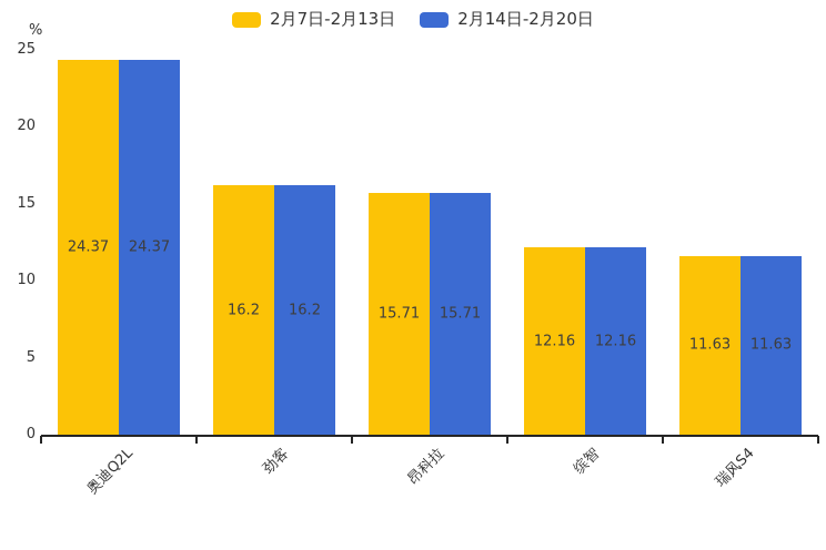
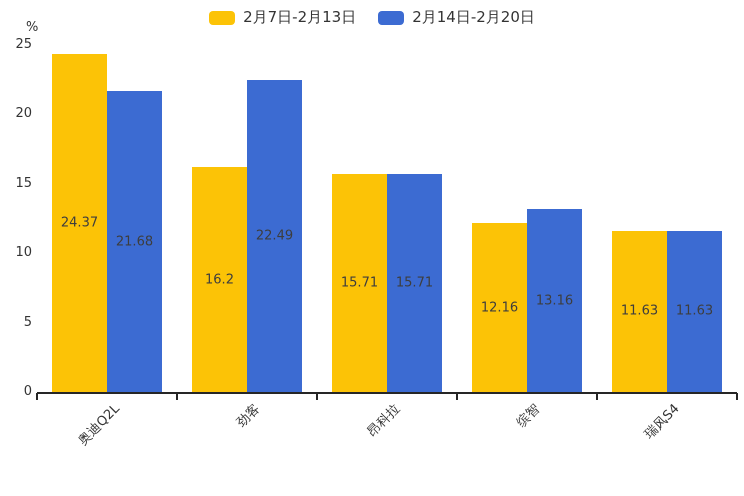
2月14日-2月20日/奥迪Q2L: 24.37 -> 21.68
2月14日-2月20日/劲客: 16.2 -> 22.49
2月14日-2月20日/缤智: 12.16 -> 13.16
